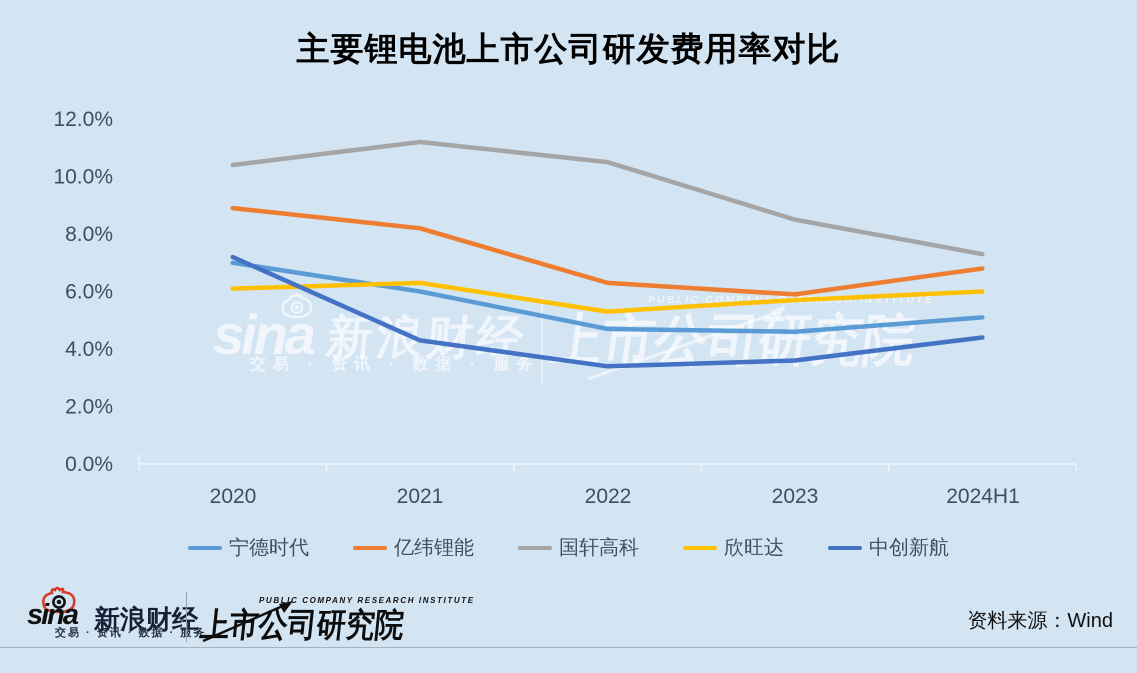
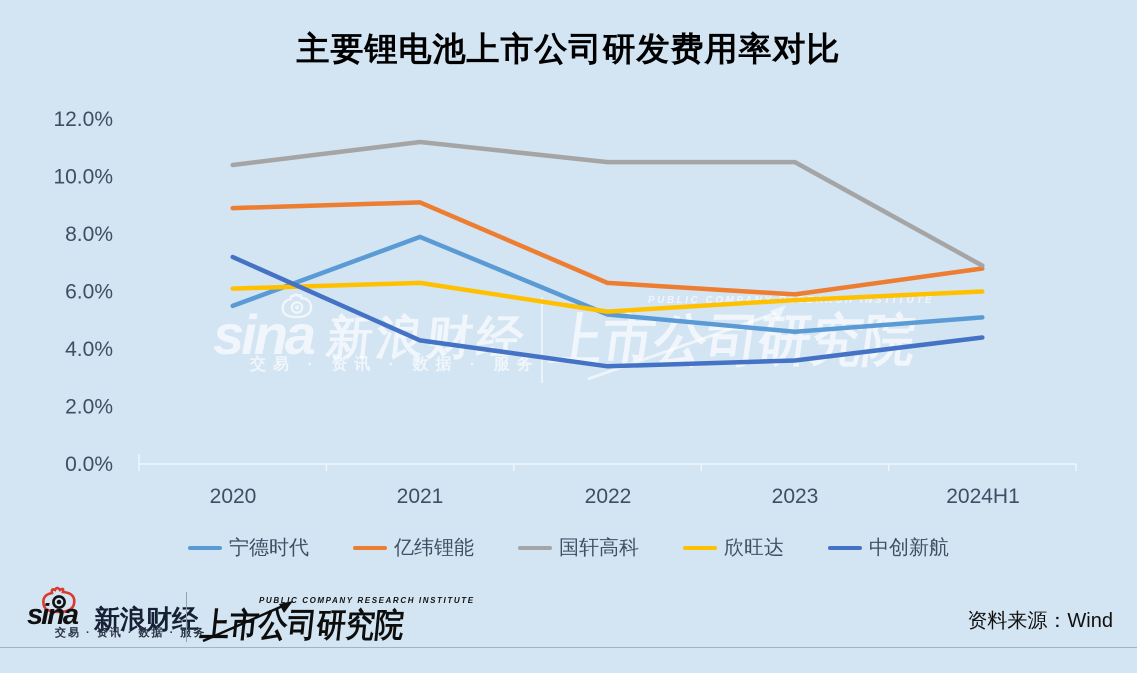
宁德时代/2020: 7.0% -> 5.5%
宁德时代/2021: 6.0% -> 7.9%
亿纬锂能/2021: 8.2% -> 9.1%
宁德时代/2022: 4.7% -> 5.2%
国轩高科/2023: 8.5% -> 10.5%
国轩高科/2024H1: 7.3% -> 6.9%
